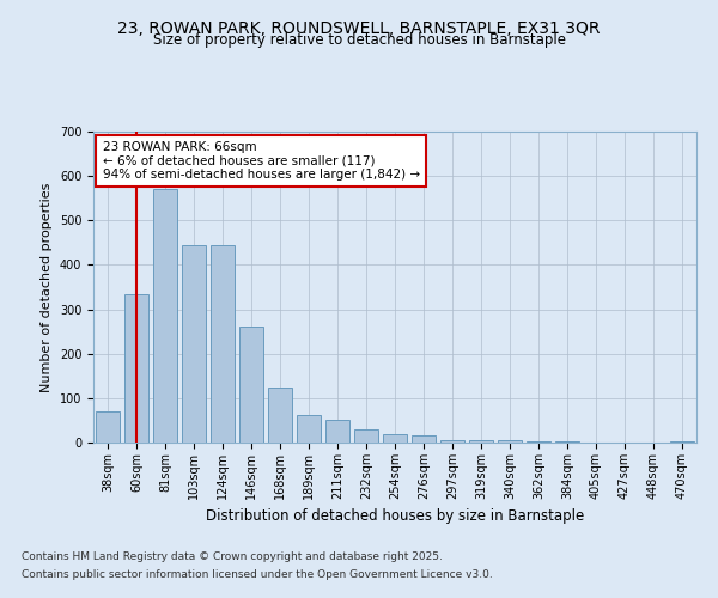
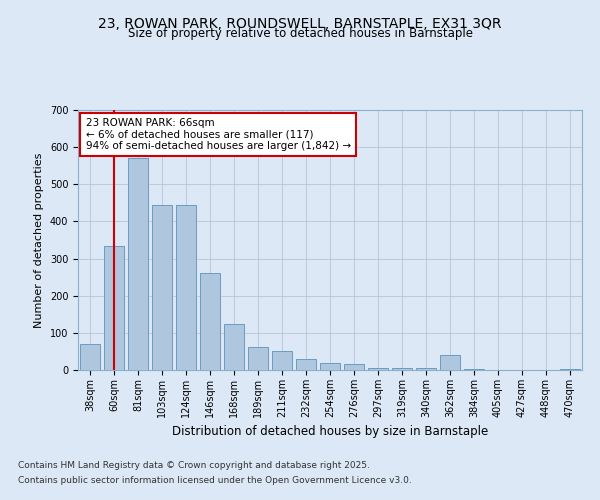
362sqm: 2 -> 40
